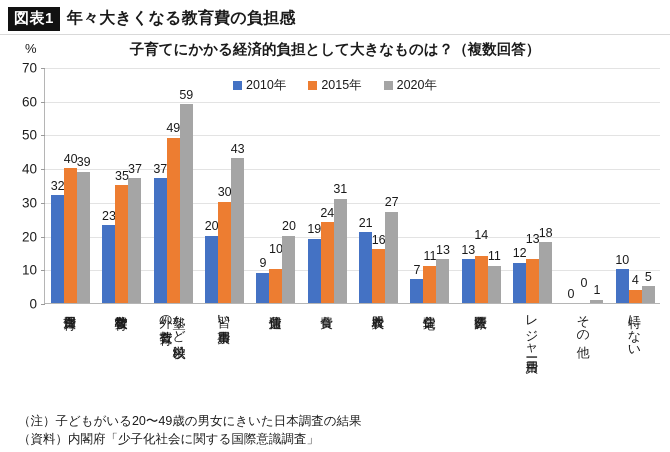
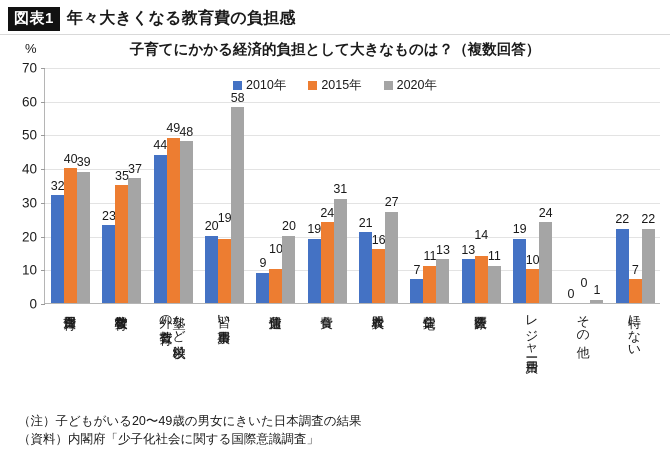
2010年/塾など学校以外の教育費: 37 -> 44
2020年/塾など学校以外の教育費: 59 -> 48
2015年/習い事費用: 30 -> 19
2020年/習い事費用: 43 -> 58
2010年/レジャー費用: 12 -> 19
2015年/レジャー費用: 13 -> 10
2020年/レジャー費用: 18 -> 24
2010年/特にない: 10 -> 22
2015年/特にない: 4 -> 7
2020年/特にない: 5 -> 22
